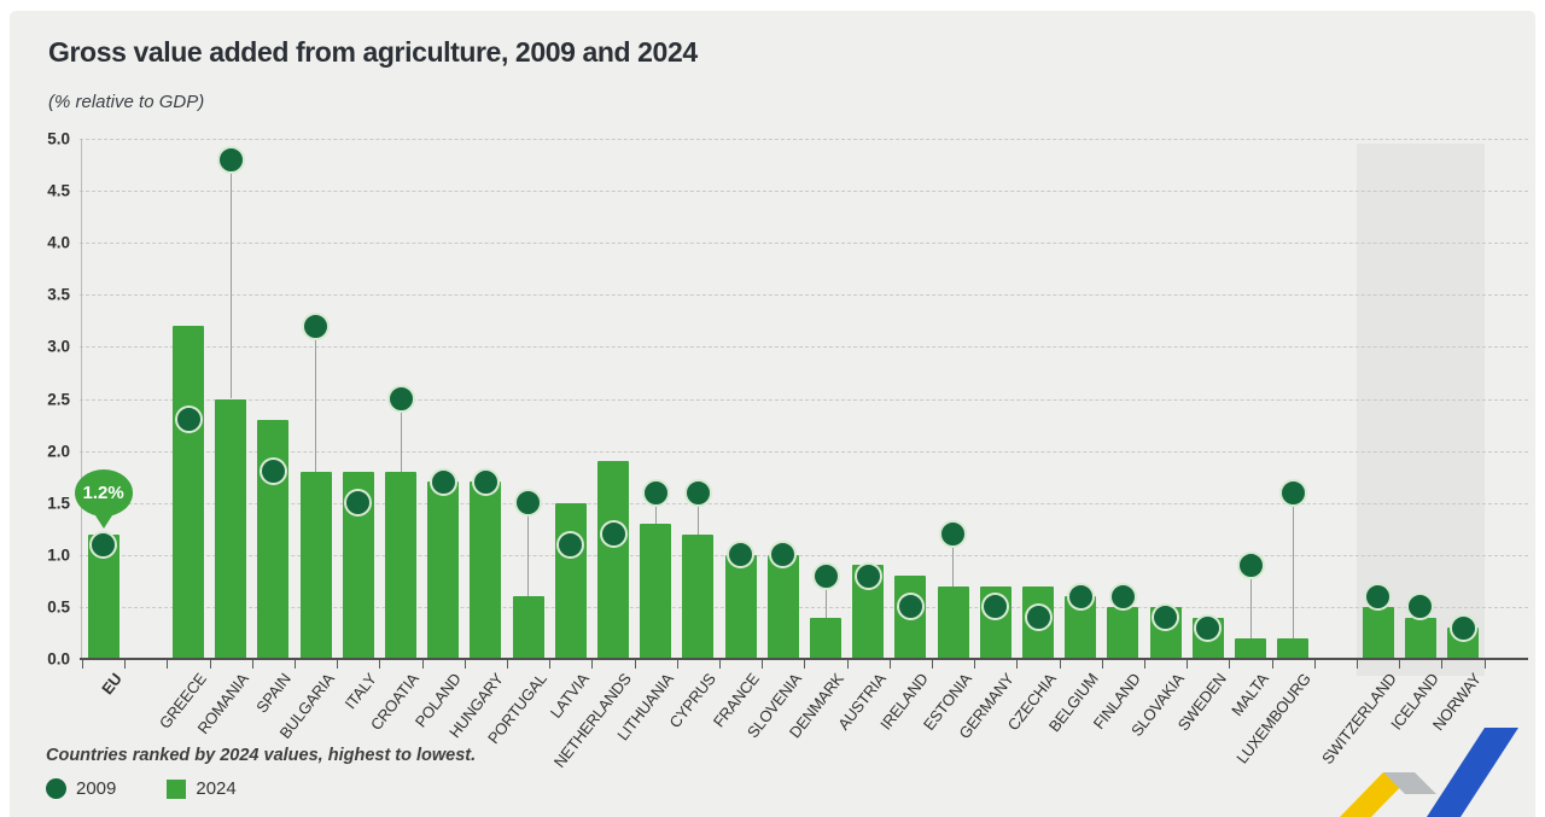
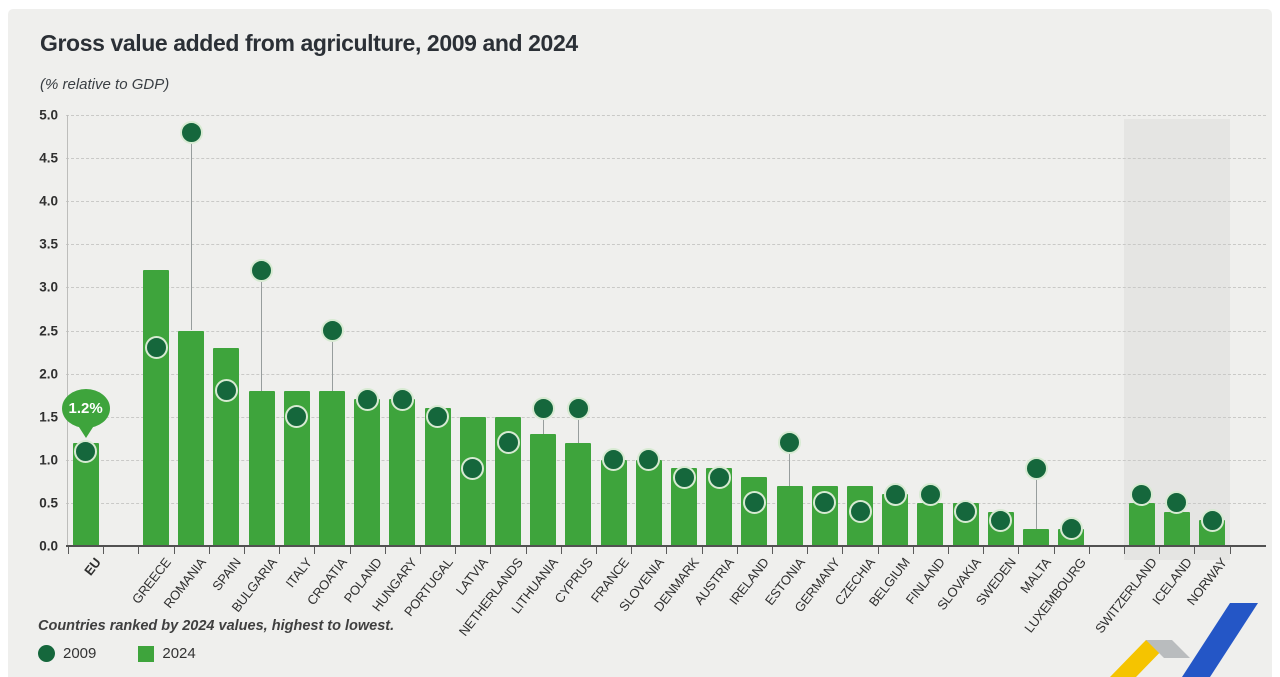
2024/PORTUGAL: 0.6 -> 1.6
2009/LATVIA: 1.1 -> 0.9
2024/NETHERLANDS: 1.9 -> 1.5
2024/DENMARK: 0.4 -> 0.9
2009/LUXEMBOURG: 1.6 -> 0.2
